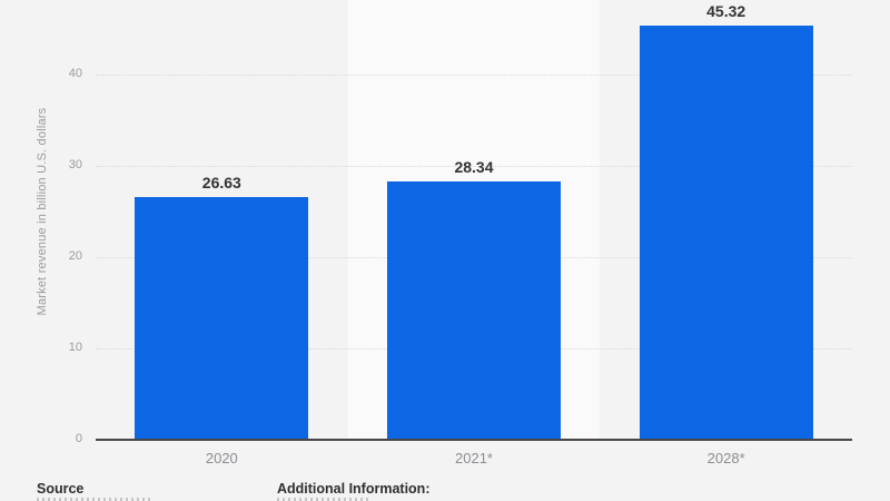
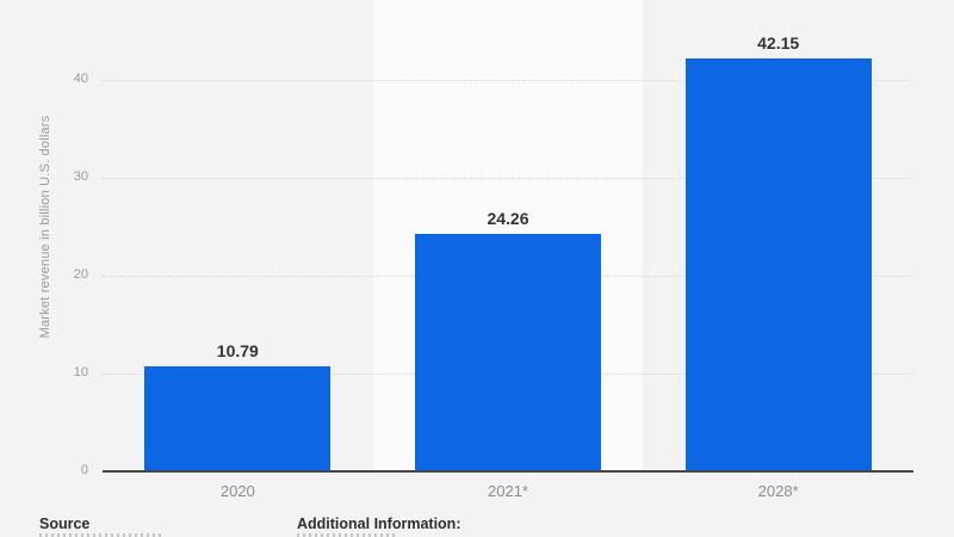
2020: 26.63 -> 10.79
2021*: 28.34 -> 24.26
2028*: 45.32 -> 42.15
